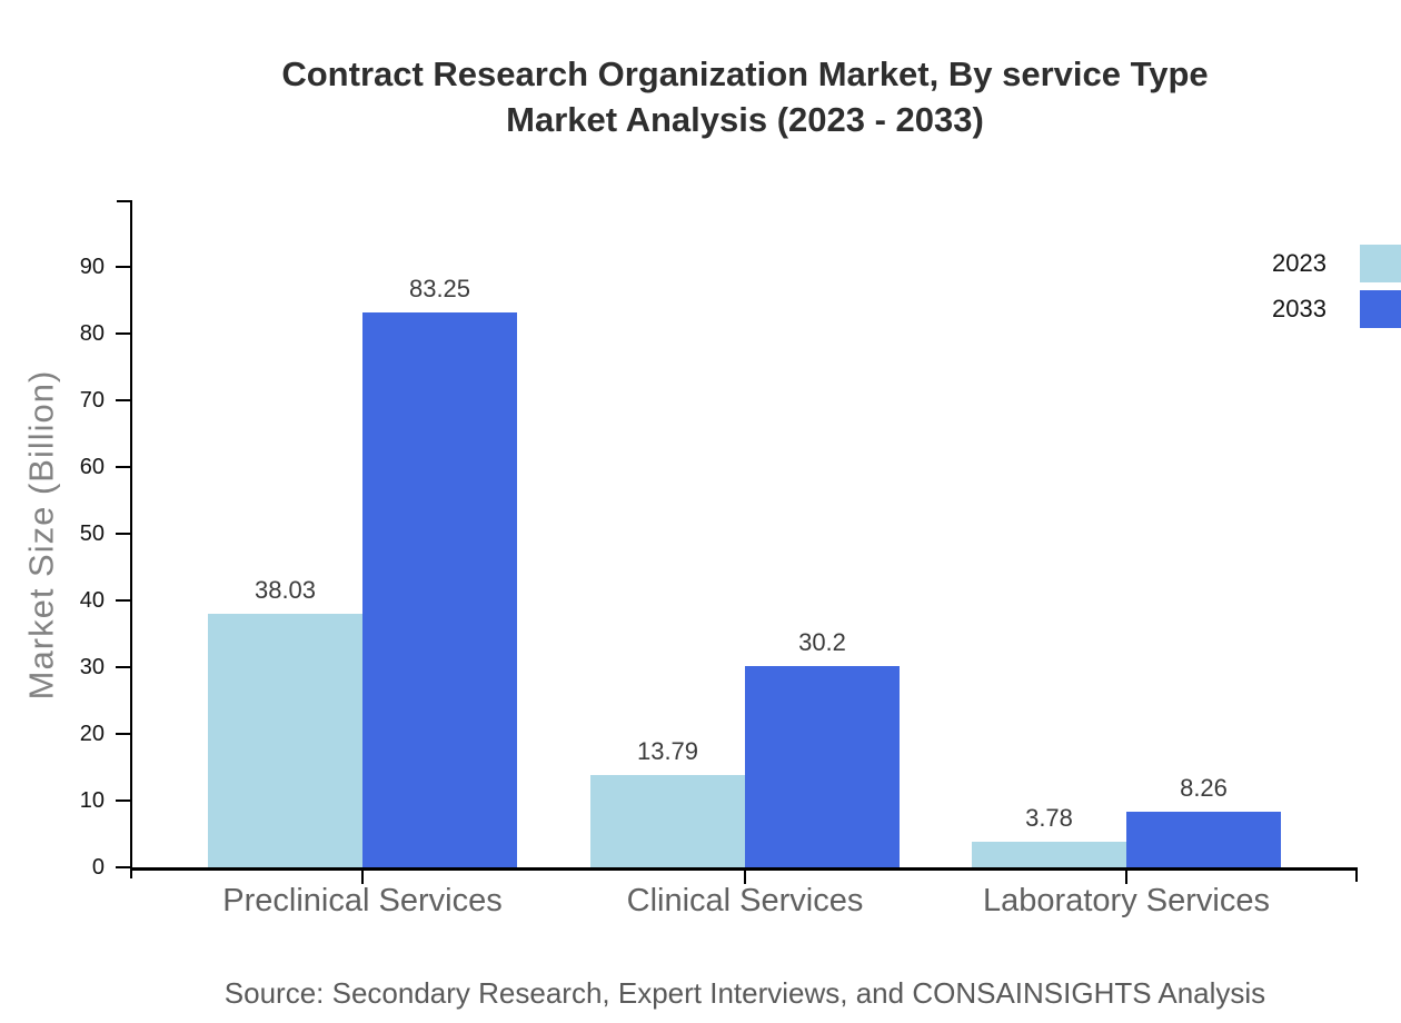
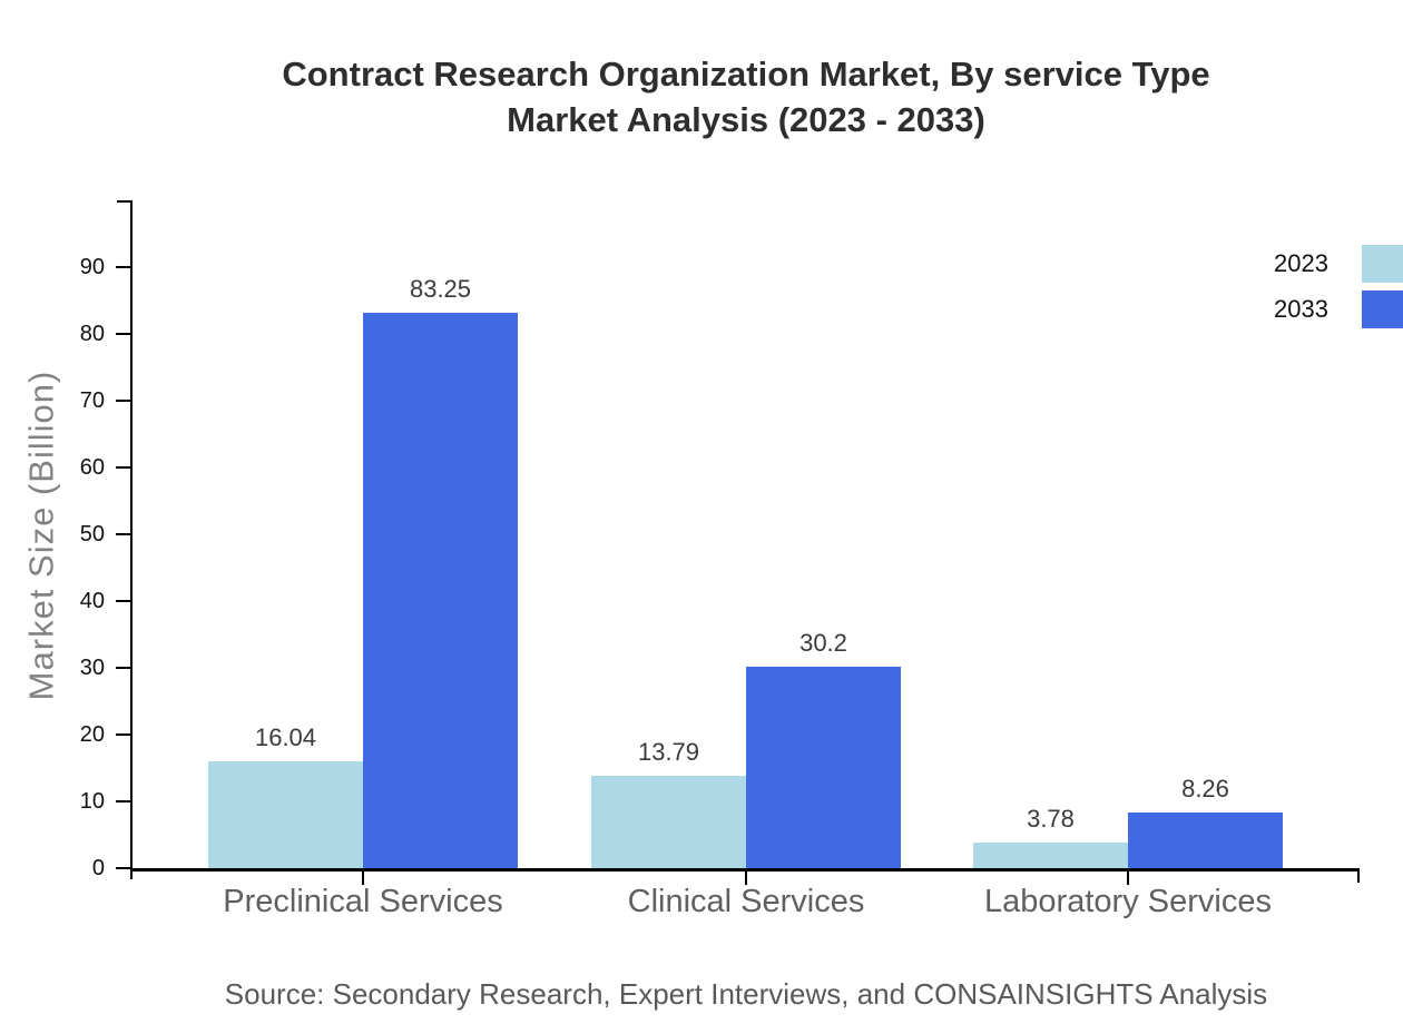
2023/Preclinical Services: 38.03 -> 16.04
